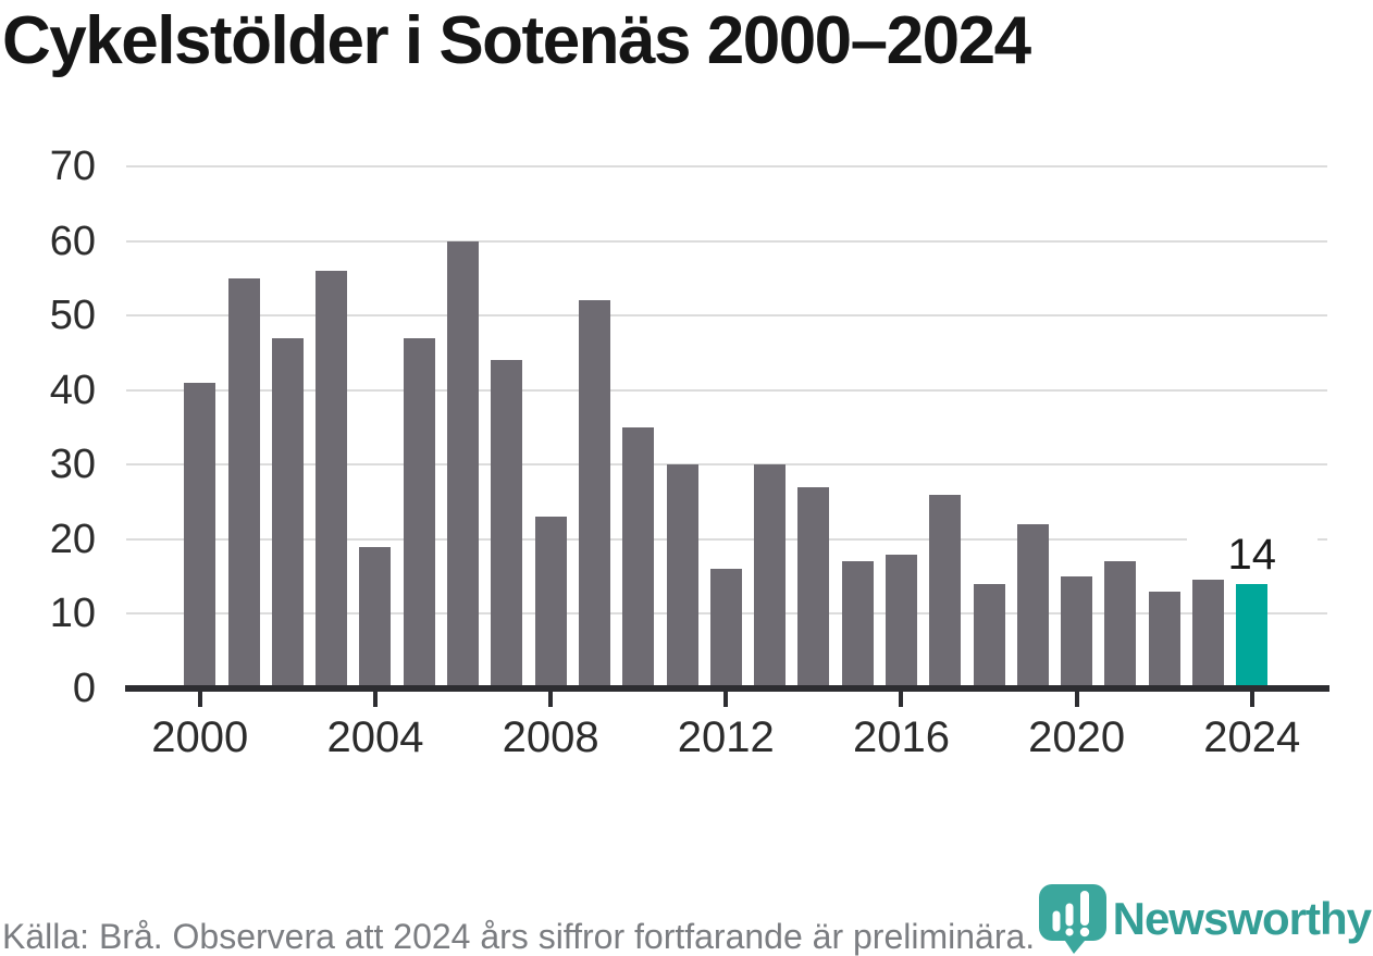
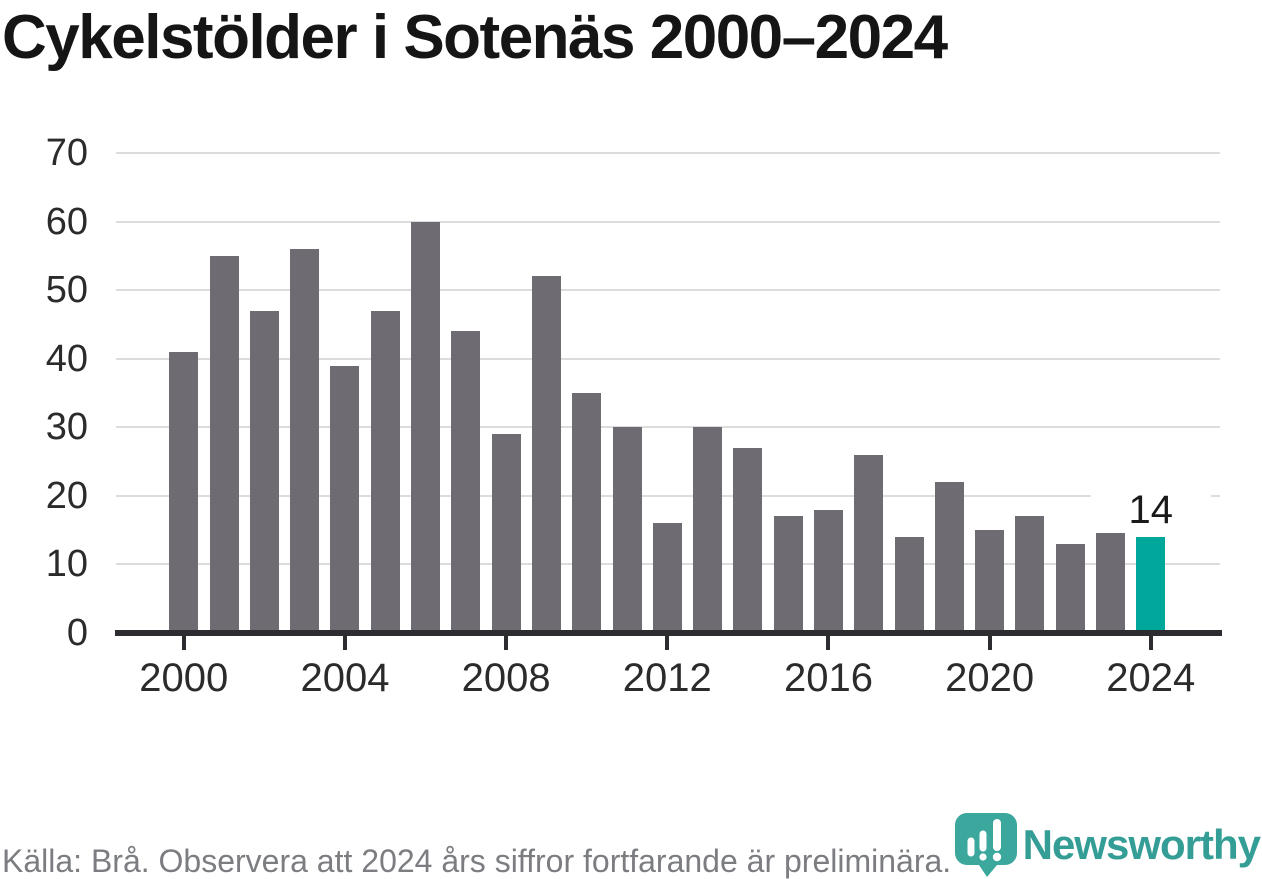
2004: 19 -> 39
2008: 23 -> 29
